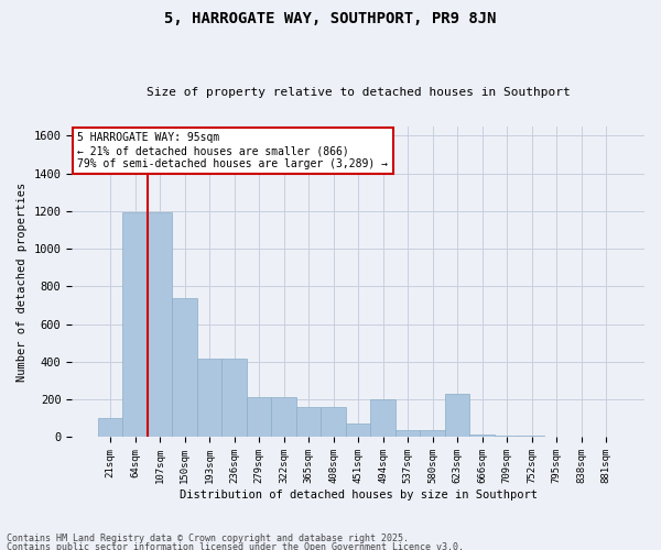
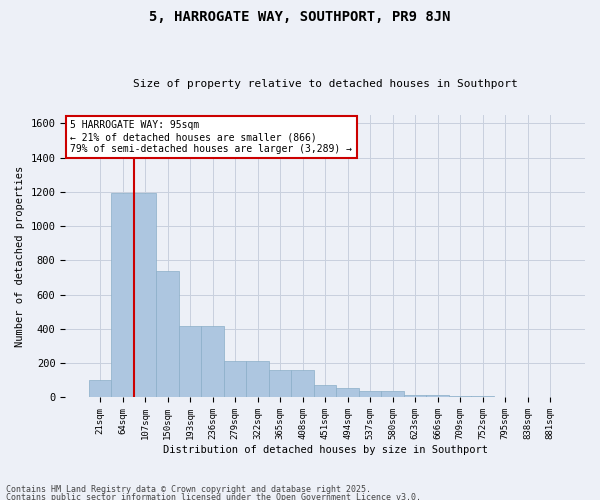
494sqm: 200 -> 60
623sqm: 230 -> 20
